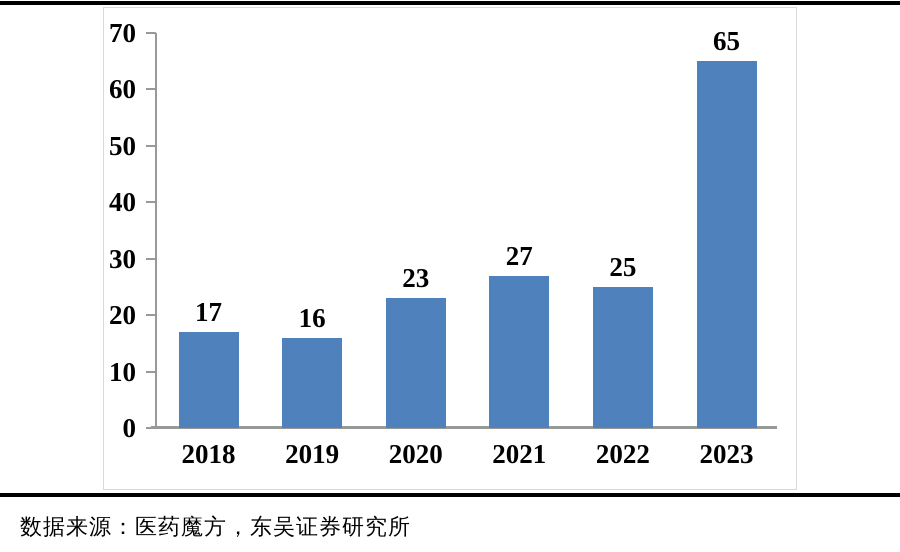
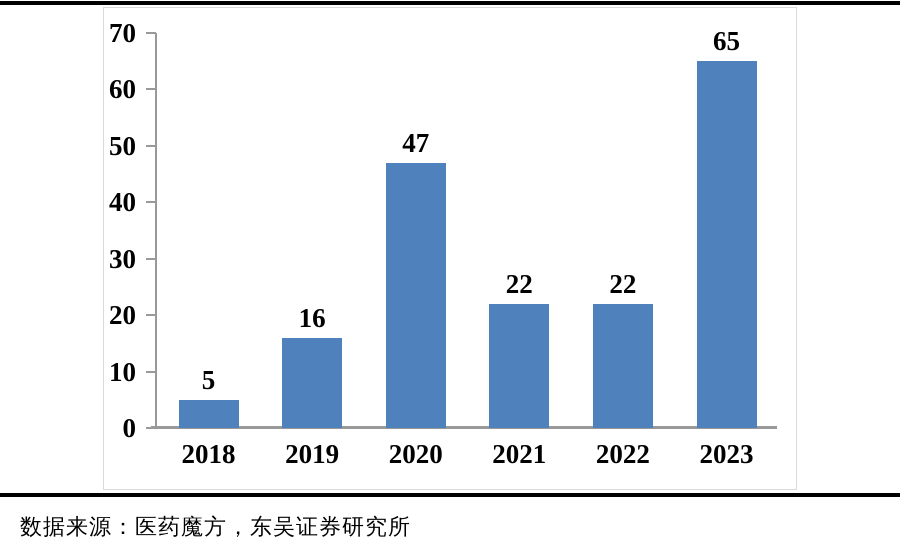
2018: 17 -> 5
2020: 23 -> 47
2021: 27 -> 22
2022: 25 -> 22
